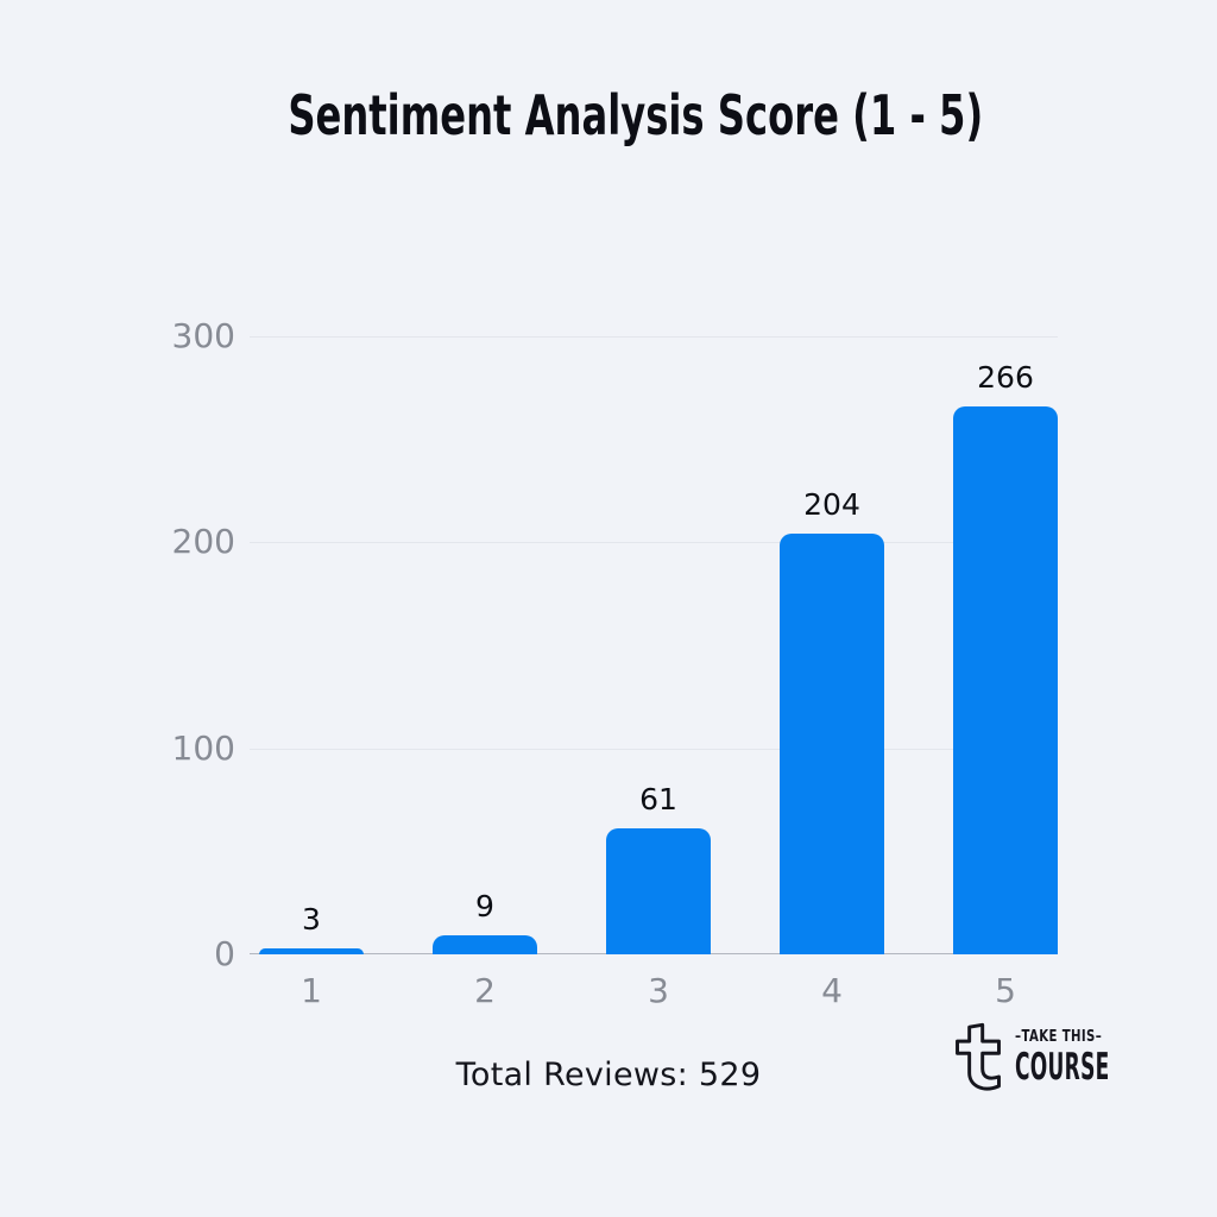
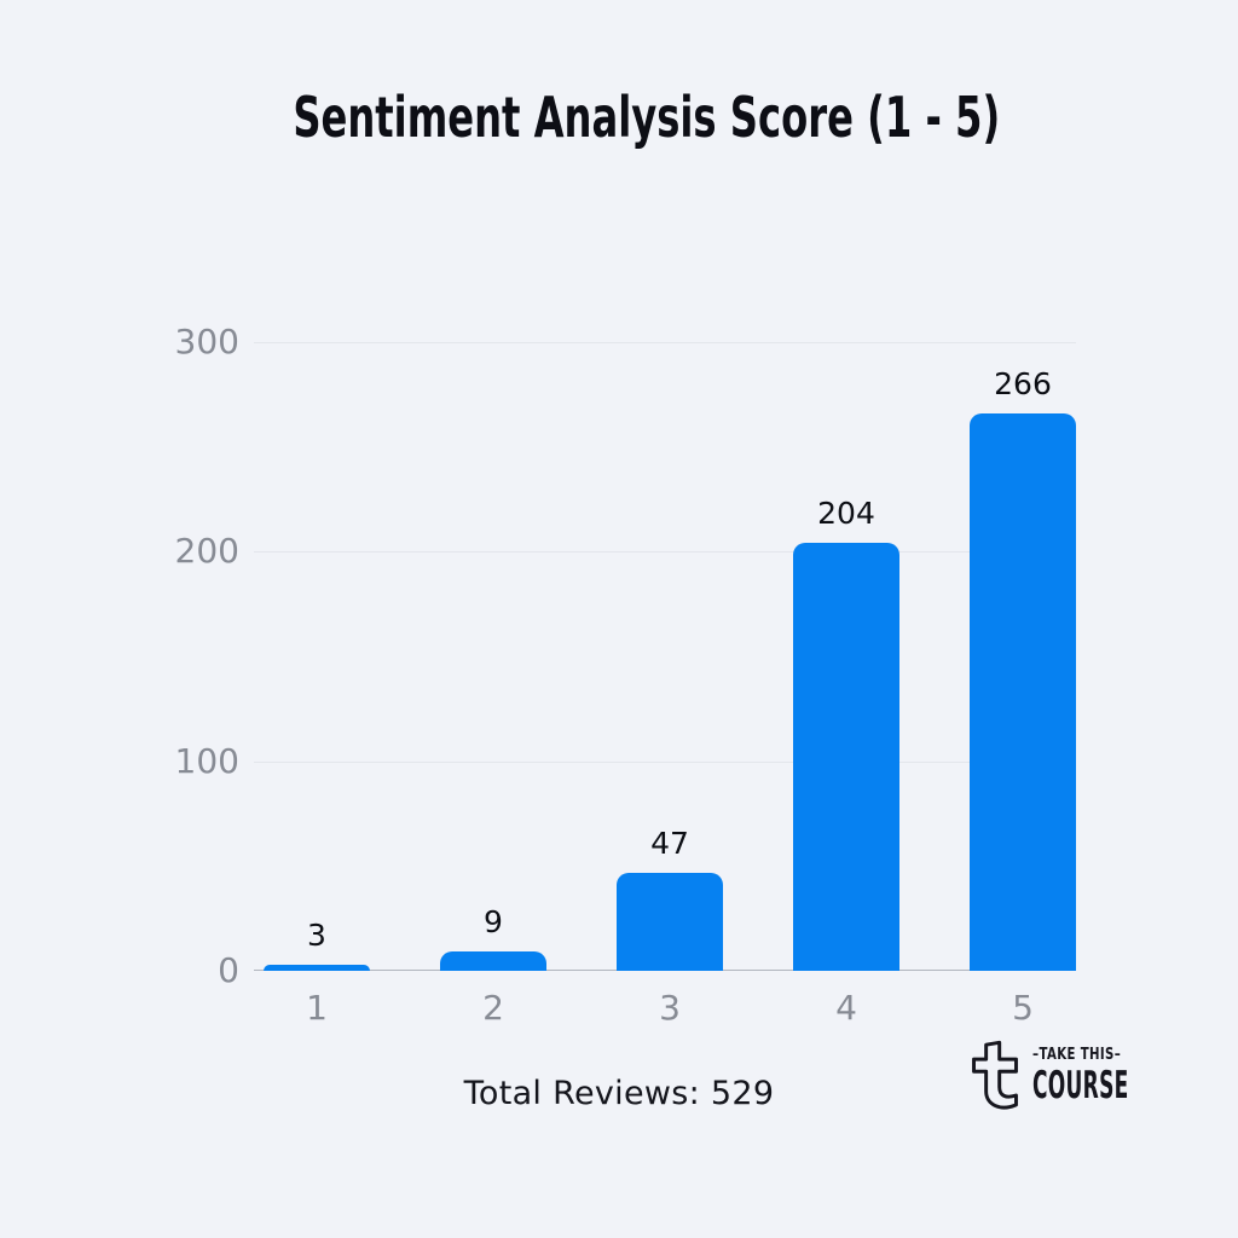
3: 61 -> 47
